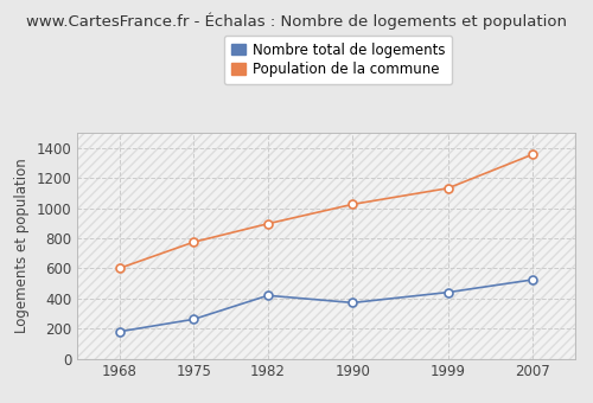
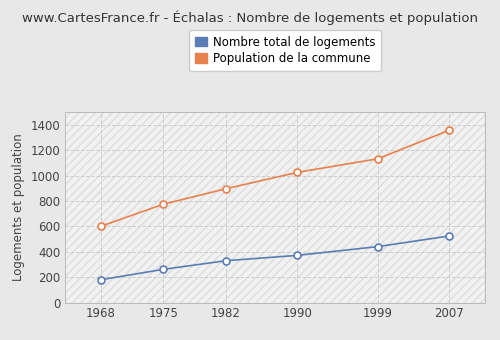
Nombre total de logements/1982: 420 -> 330
